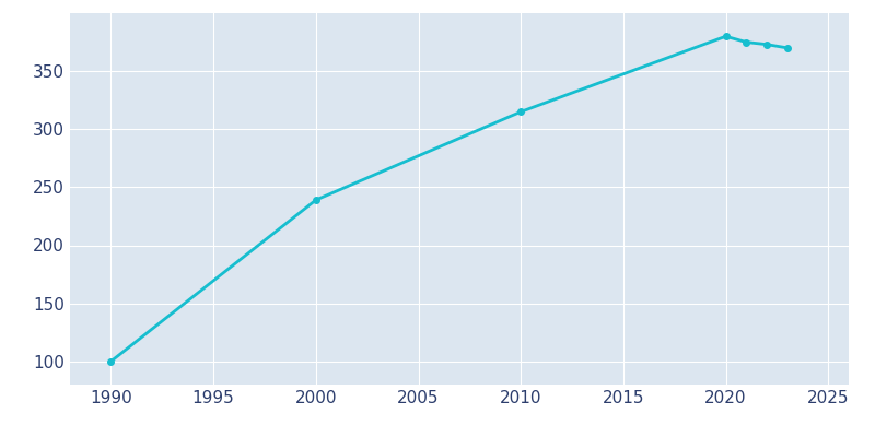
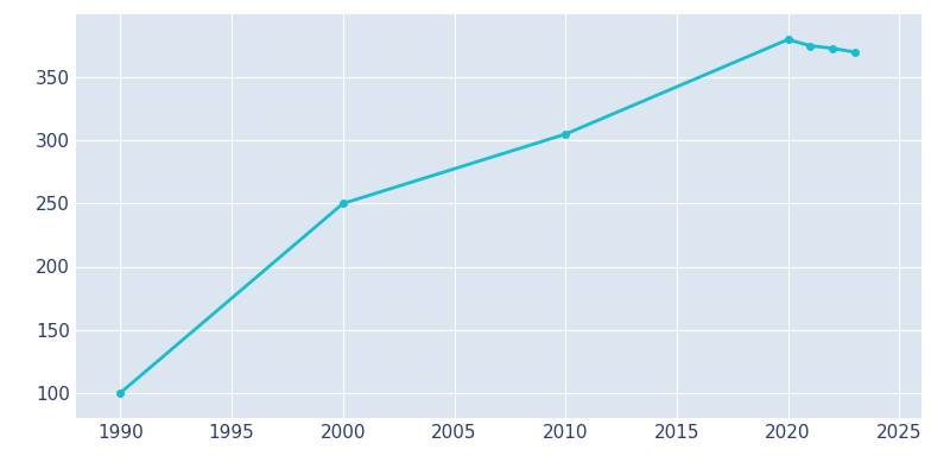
2000: 239 -> 250
2010: 315 -> 305
